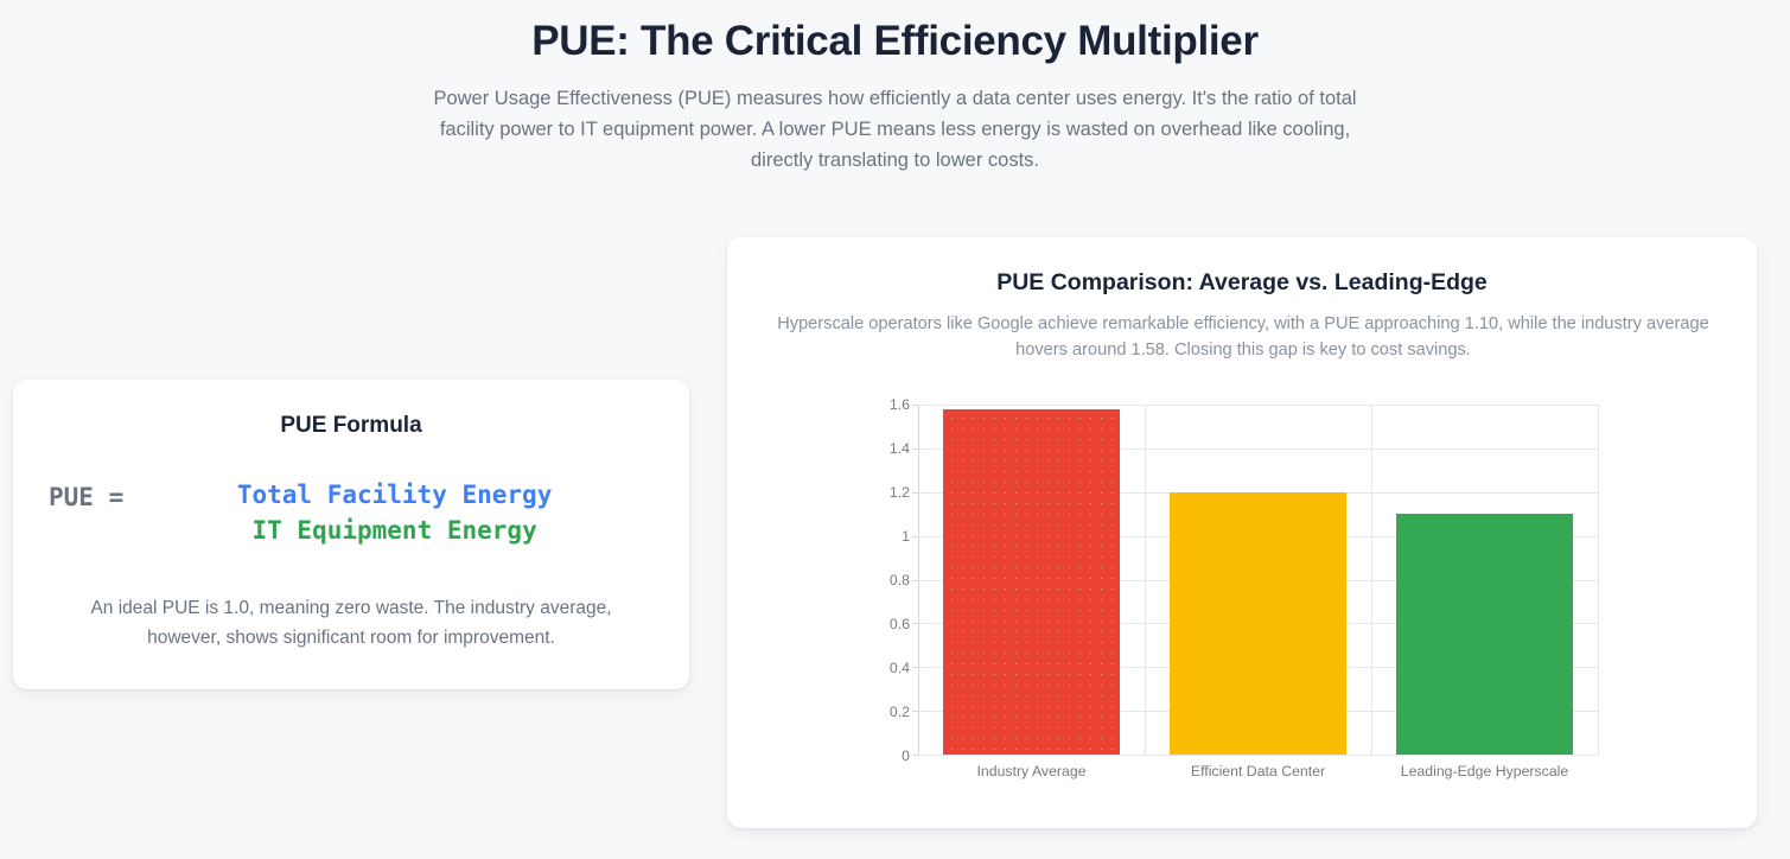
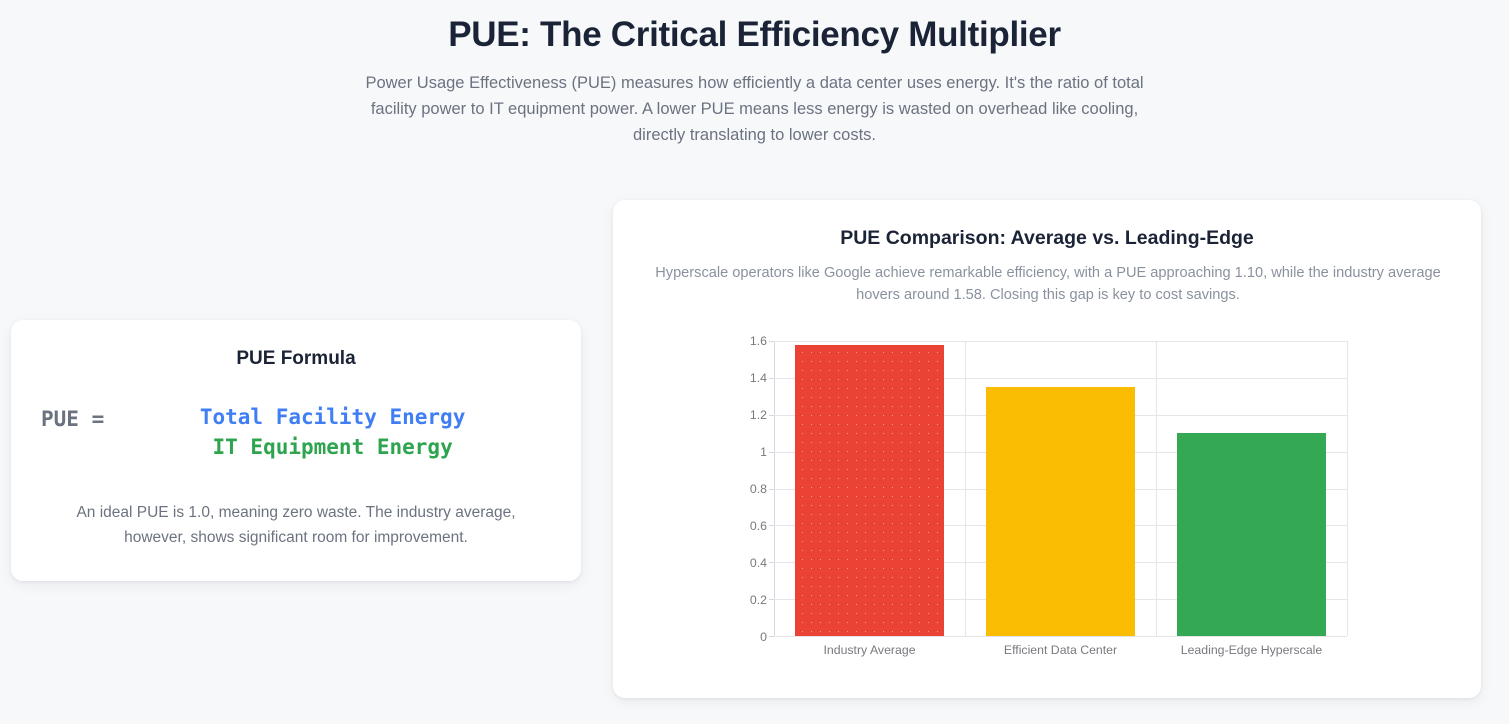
Efficient Data Center: 1.20 -> 1.35
